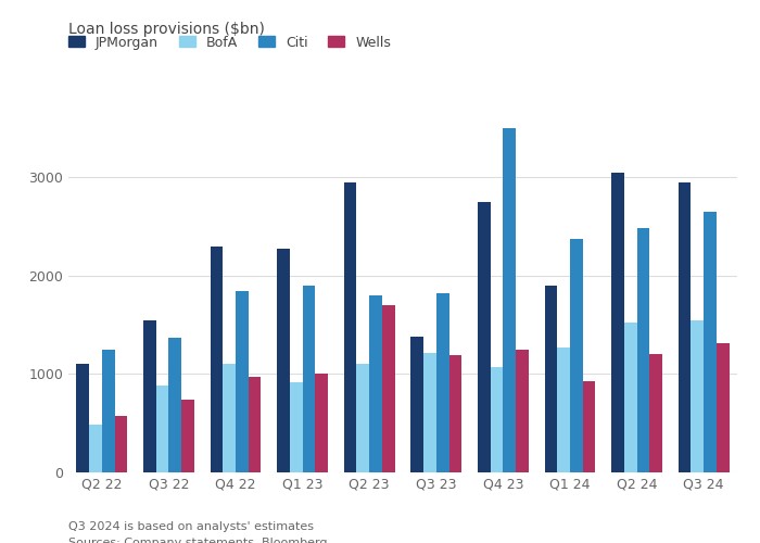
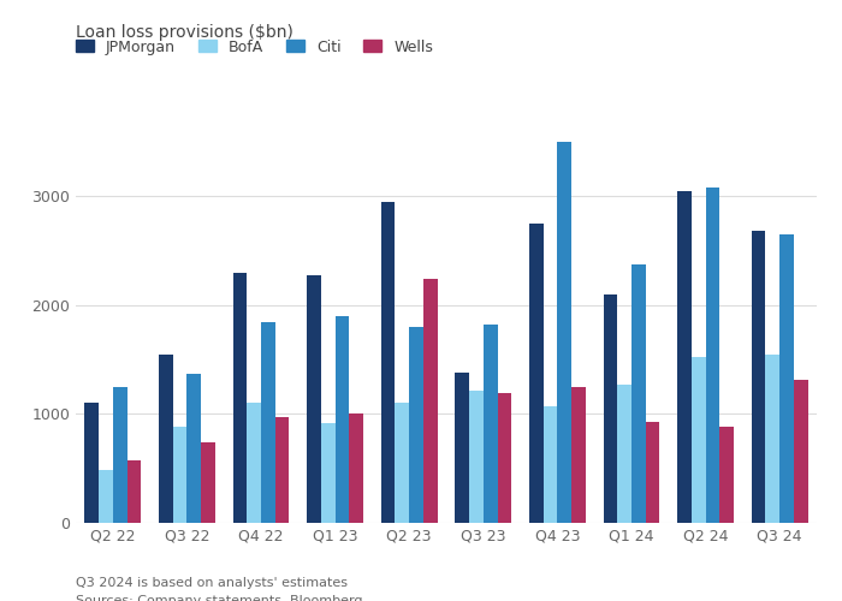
Wells/Q2 23: 1700 -> 2240
JPMorgan/Q1 24: 1900 -> 2100
Citi/Q2 24: 2480 -> 3080
Wells/Q2 24: 1200 -> 880
JPMorgan/Q3 24: 2950 -> 2680
